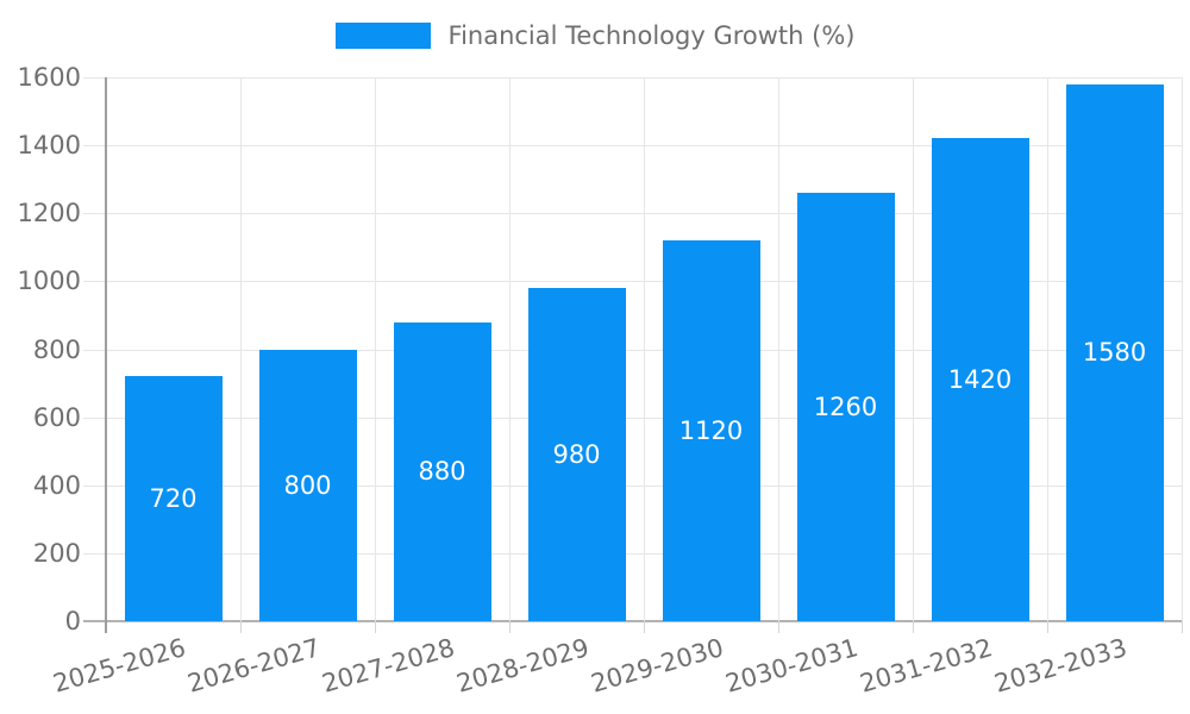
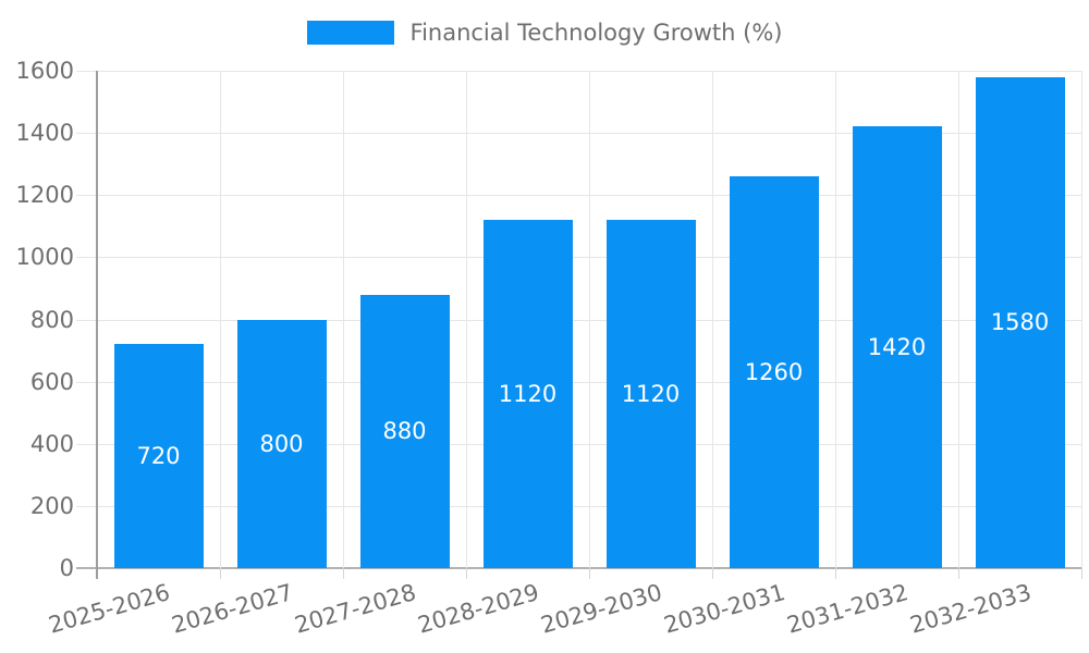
2028-2029: 980 -> 1120
